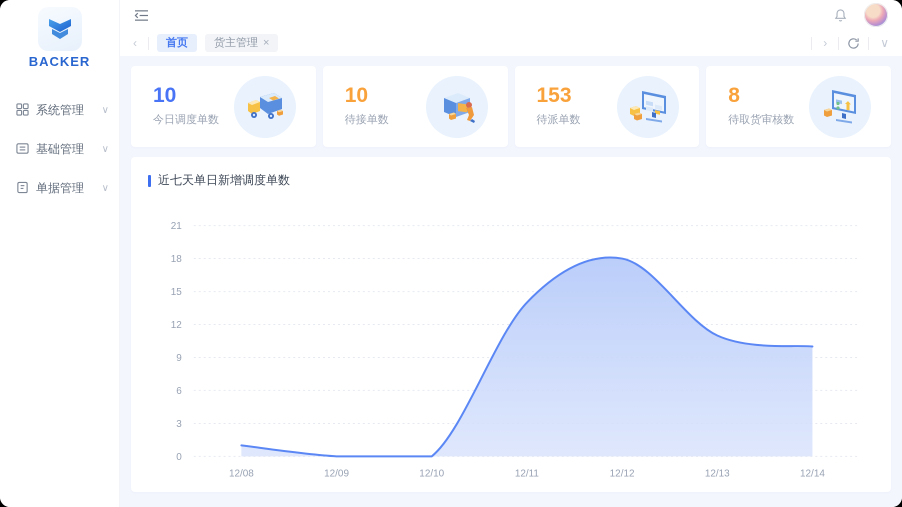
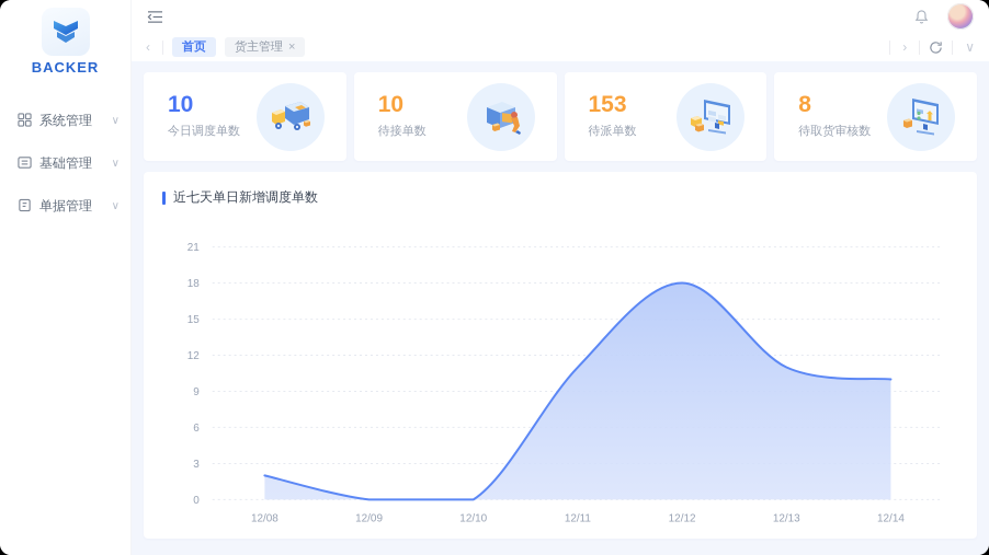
12/08: 1 -> 2
12/11: 14 -> 11
